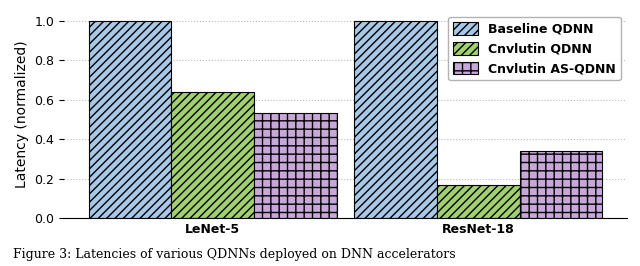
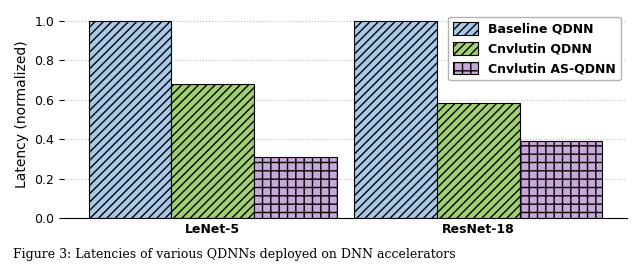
Cnvlutin QDNN/LeNet-5: 0.64 -> 0.68
Cnvlutin AS-QDNN/LeNet-5: 0.53 -> 0.31
Cnvlutin QDNN/ResNet-18: 0.17 -> 0.58
Cnvlutin AS-QDNN/ResNet-18: 0.34 -> 0.39
